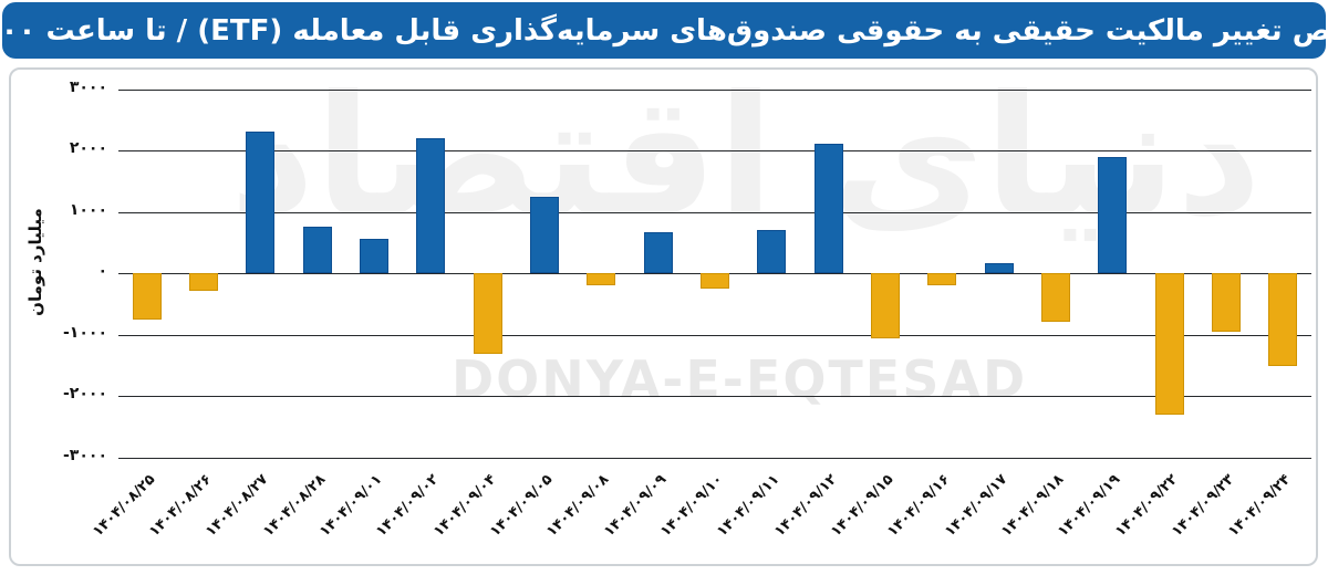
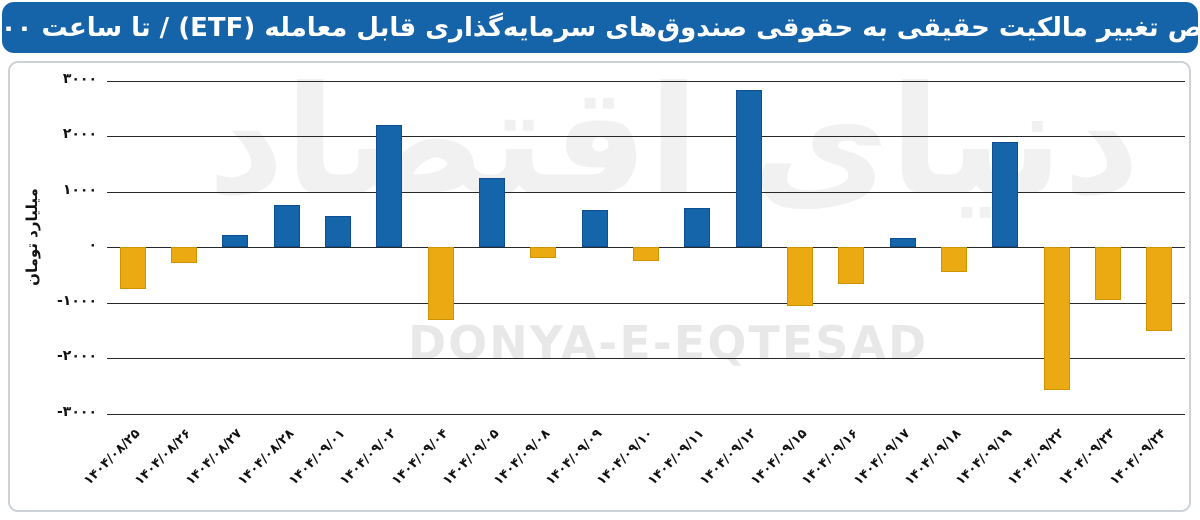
۱۴۰۴/۰۸/۲۷: 2300 -> 200
۱۴۰۴/۰۹/۱۲: 2100 -> 2800
۱۴۰۴/۰۹/۱۶: -200 -> -700
۱۴۰۴/۰۹/۱۸: -800 -> -400
۱۴۰۴/۰۹/۲۲: -2300 -> -2600
